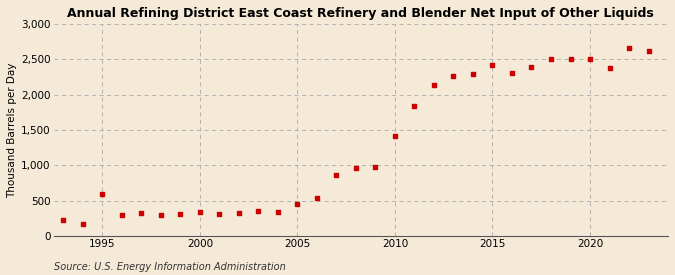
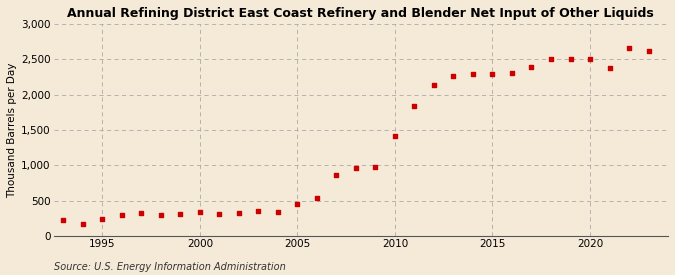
1995: 600 -> 240
2015: 2,420 -> 2,290
